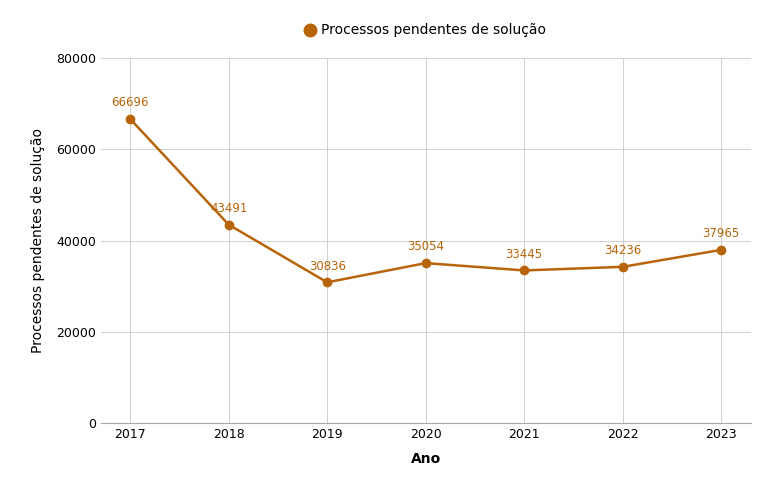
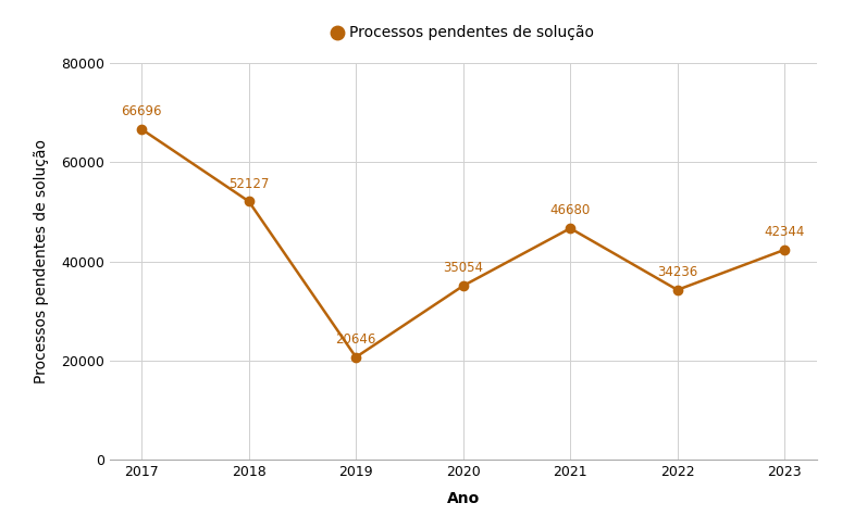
2018: 43491 -> 52127
2019: 30836 -> 20646
2021: 33445 -> 46680
2023: 37965 -> 42344
